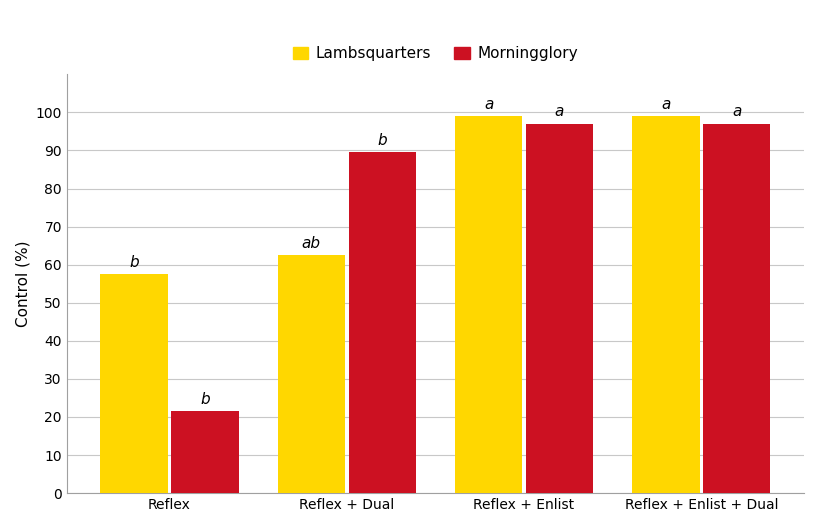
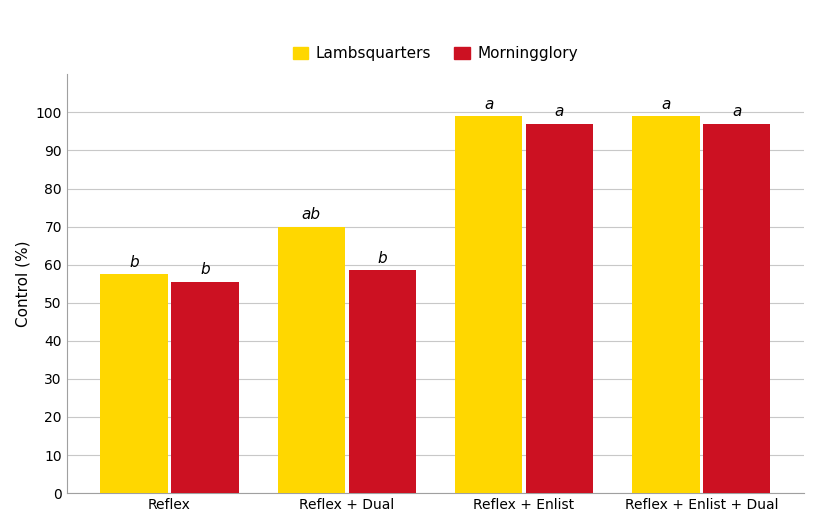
Morningglory/Reflex: 21.5 -> 55.5
Lambsquarters/Reflex + Dual: 62.5 -> 70.0
Morningglory/Reflex + Dual: 89.5 -> 58.5
